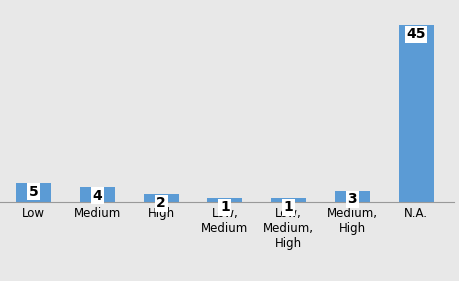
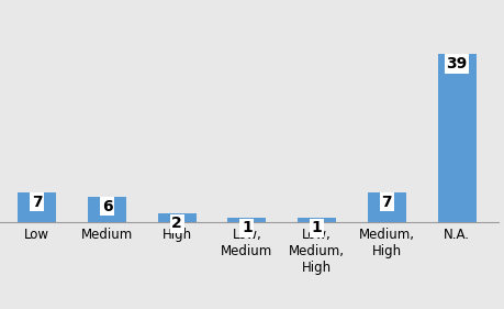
Low: 5 -> 7
Medium: 4 -> 6
Medium, High: 3 -> 7
N.A.: 45 -> 39
